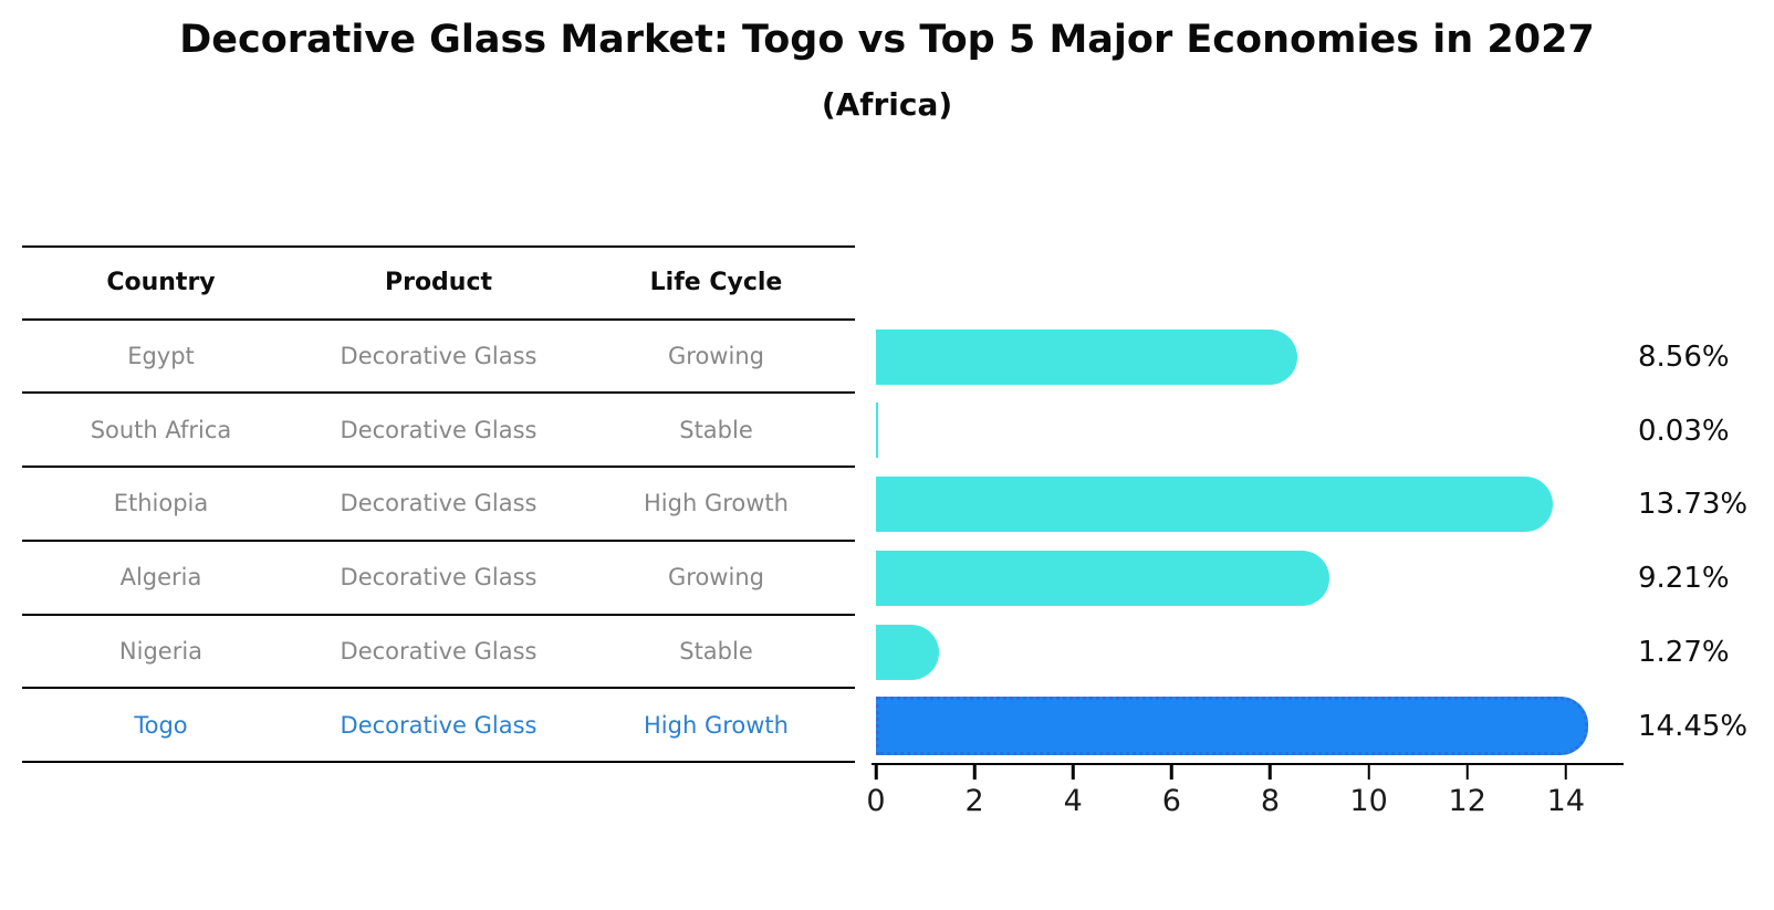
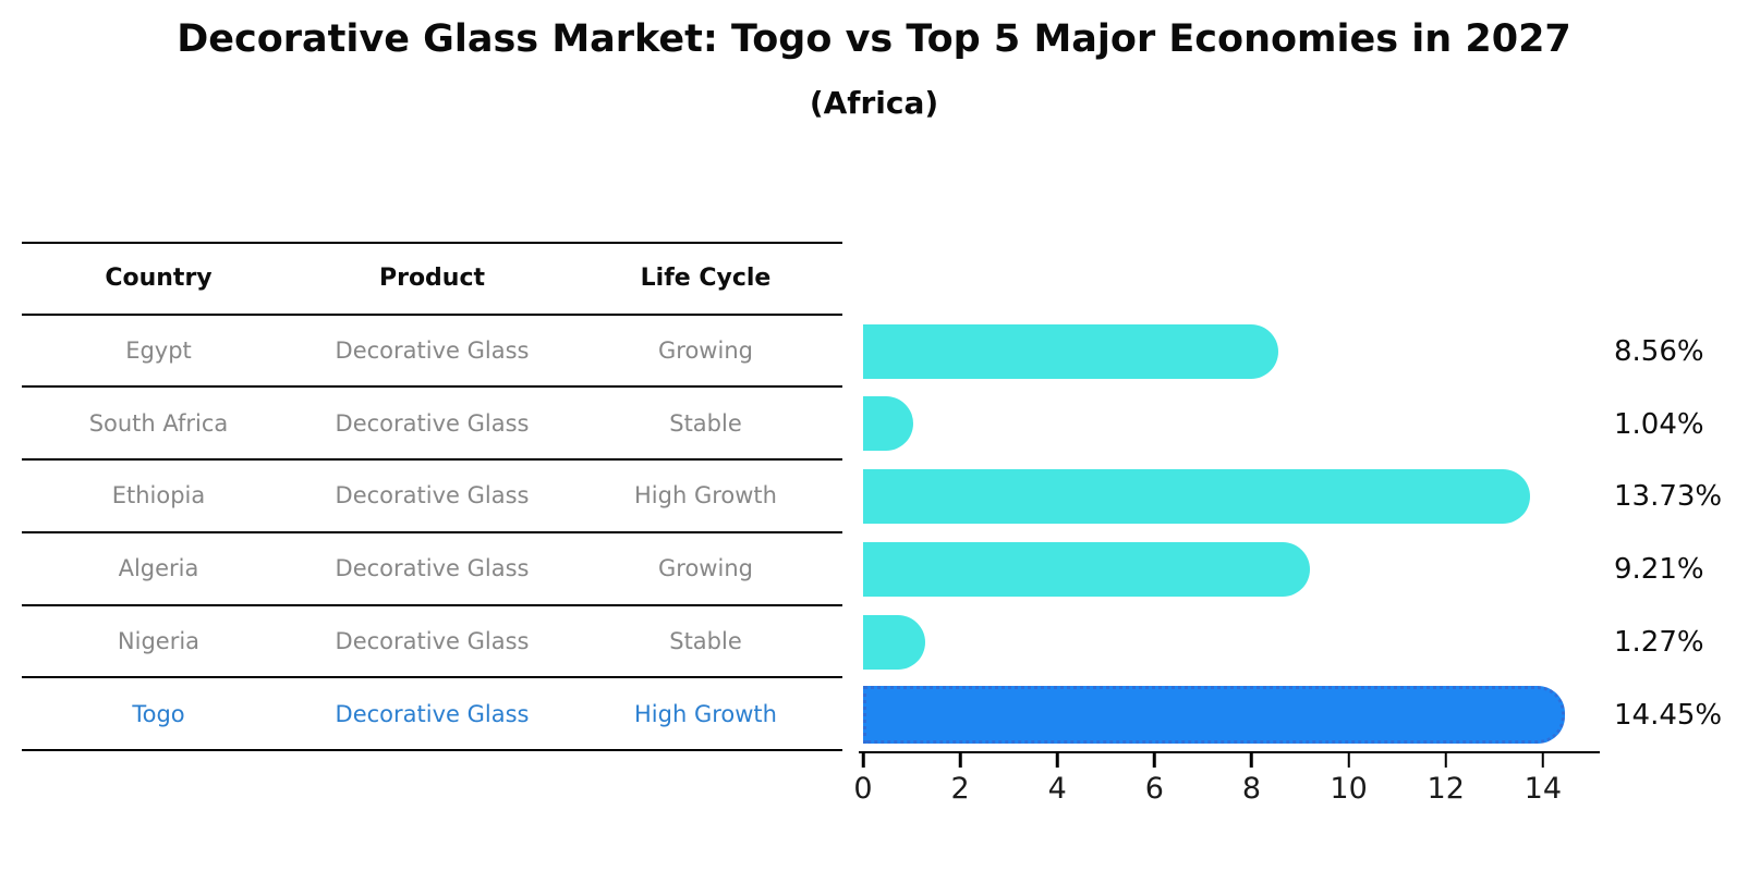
South Africa: 0.03% -> 1.04%
